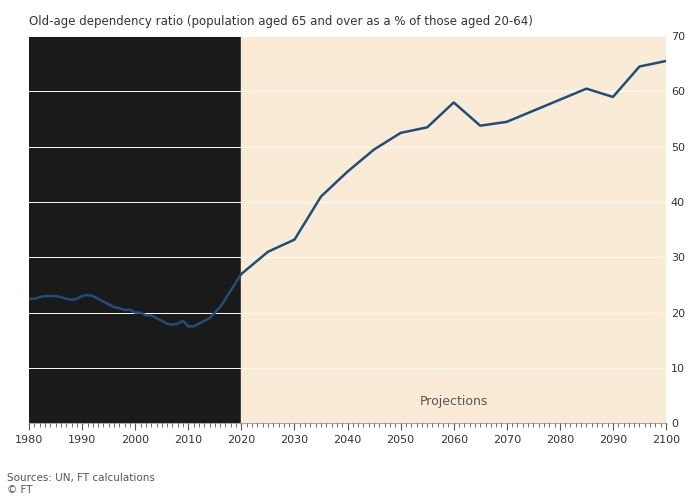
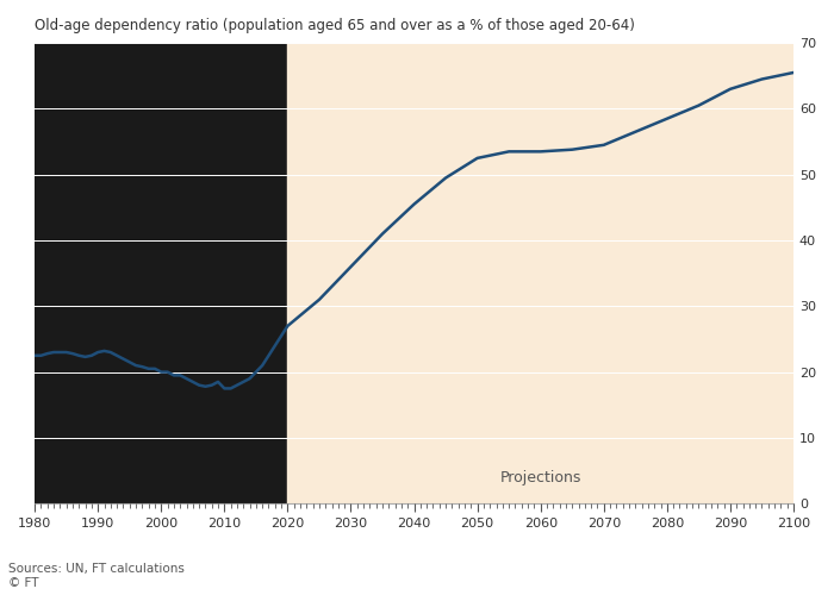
2030: 33.2 -> 36.0
2060: 58.0 -> 53.5
2090: 59.0 -> 63.0
